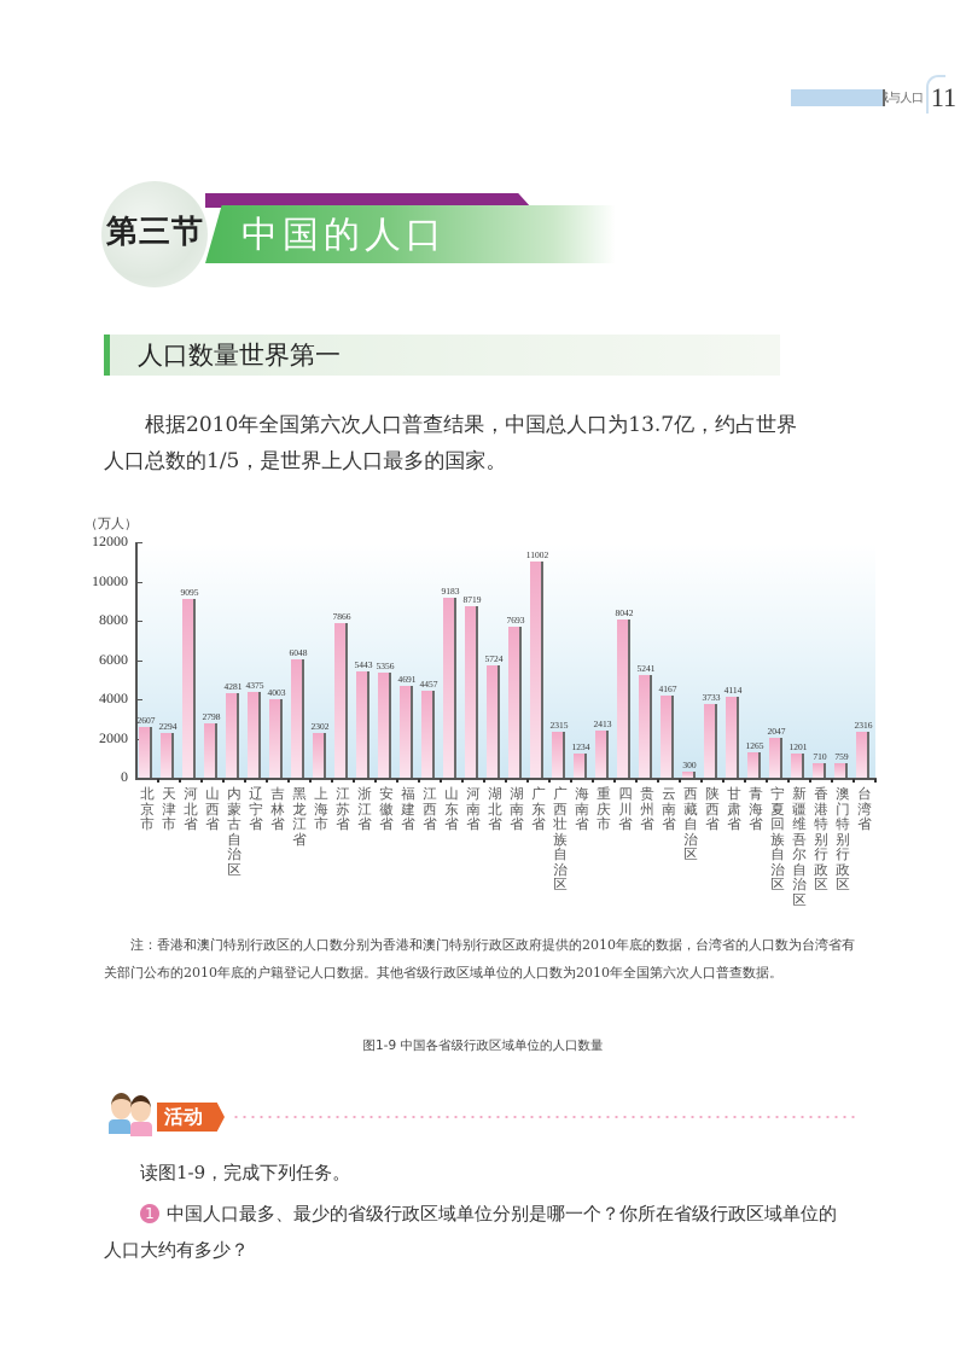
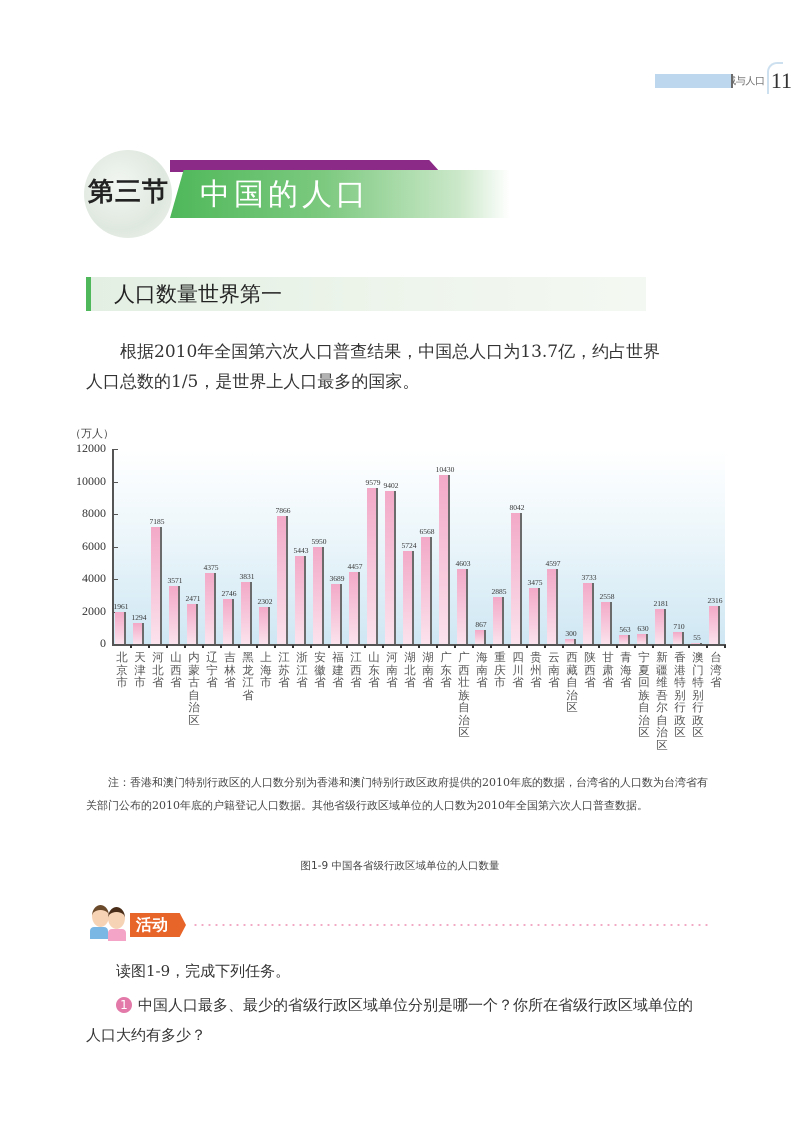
北京市: 2607 -> 1961
天津市: 2294 -> 1294
河北省: 9095 -> 7185
山西省: 2798 -> 3571
内蒙古自治区: 4281 -> 2471
吉林省: 4003 -> 2746
黑龙江省: 6048 -> 3831
安徽省: 5356 -> 5950
福建省: 4691 -> 3689
山东省: 9183 -> 9579
河南省: 8719 -> 9402
湖南省: 7693 -> 6568
广东省: 11002 -> 10430
广西壮族自治区: 2315 -> 4603
海南省: 1234 -> 867
重庆市: 2413 -> 2885
贵州省: 5241 -> 3475
云南省: 4167 -> 4597
甘肃省: 4114 -> 2558
青海省: 1265 -> 563
宁夏回族自治区: 2047 -> 630
新疆维吾尔自治区: 1201 -> 2181
澳门特别行政区: 759 -> 55
